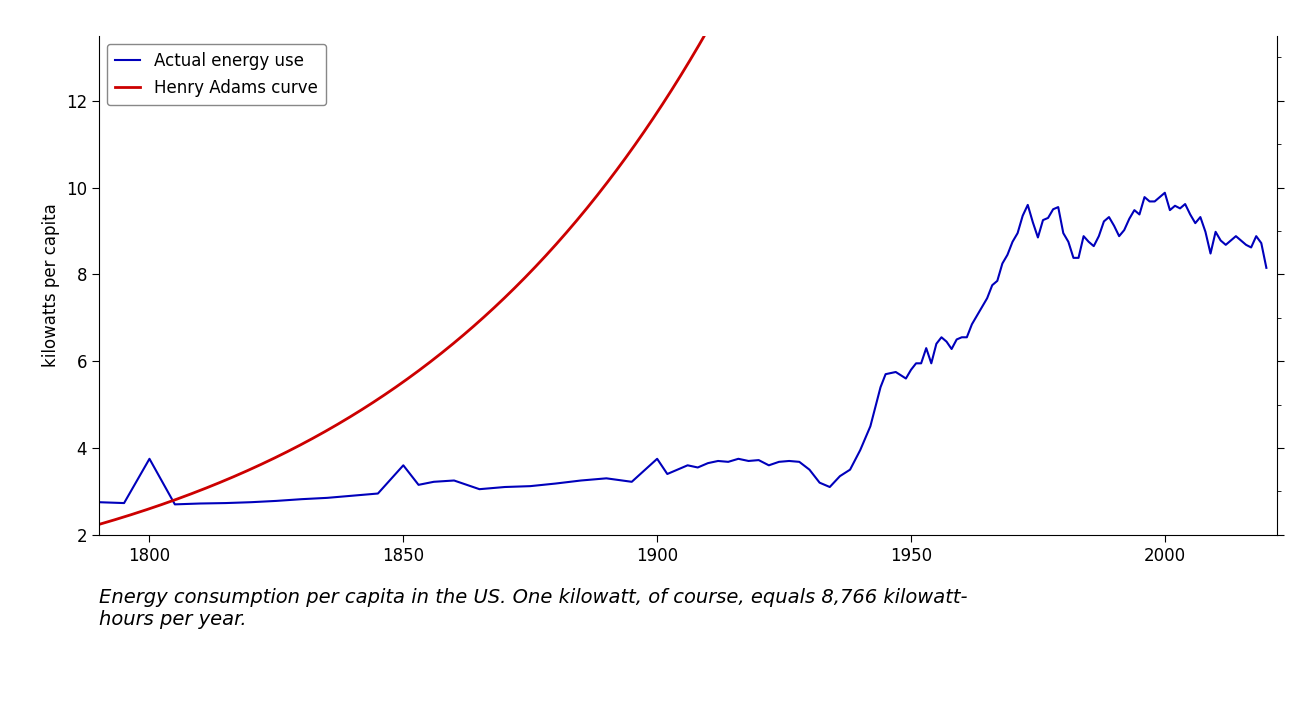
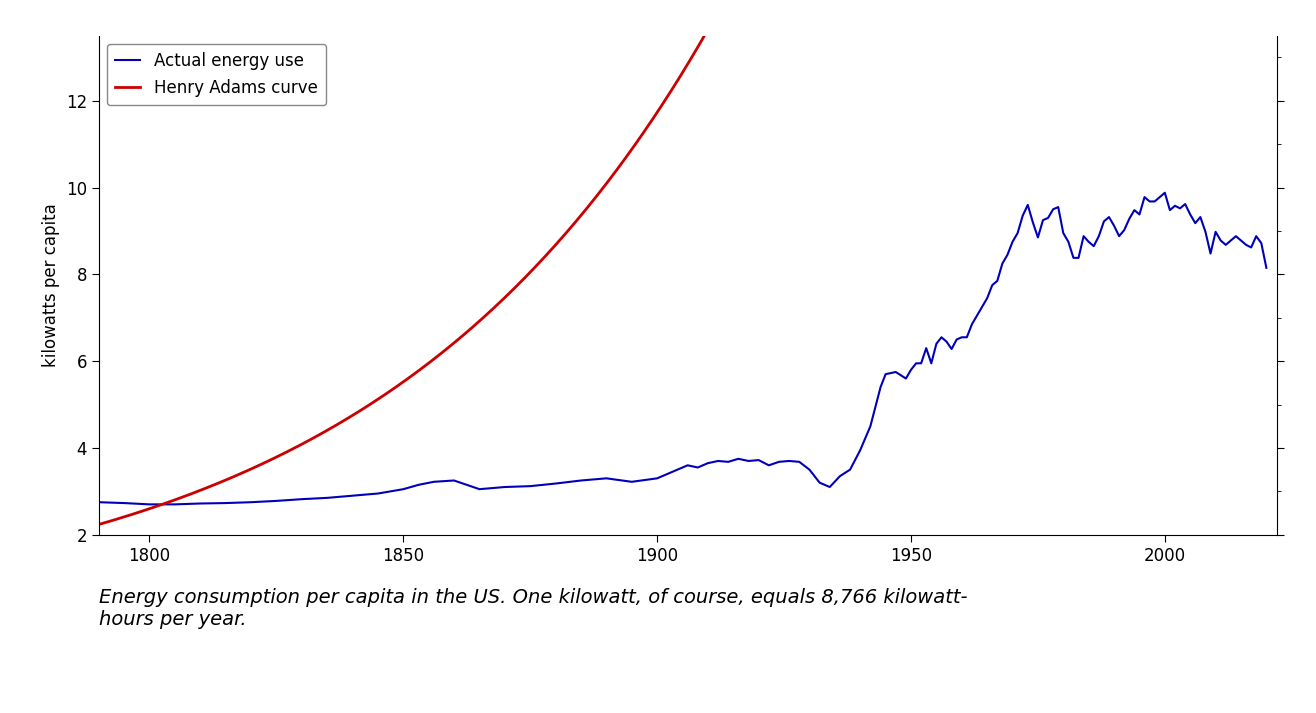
Actual energy use/1800: 3.75 -> 2.70
Actual energy use/1850: 3.60 -> 3.05
Actual energy use/1900: 3.75 -> 3.30
